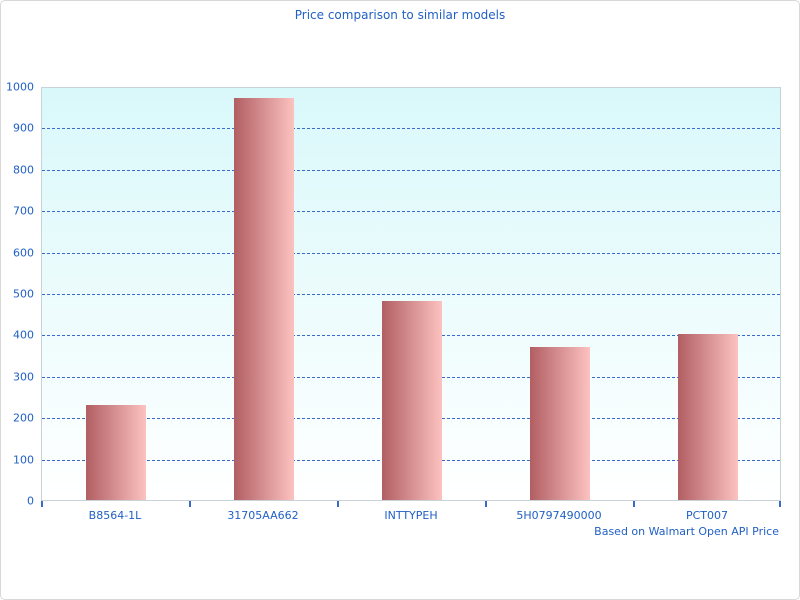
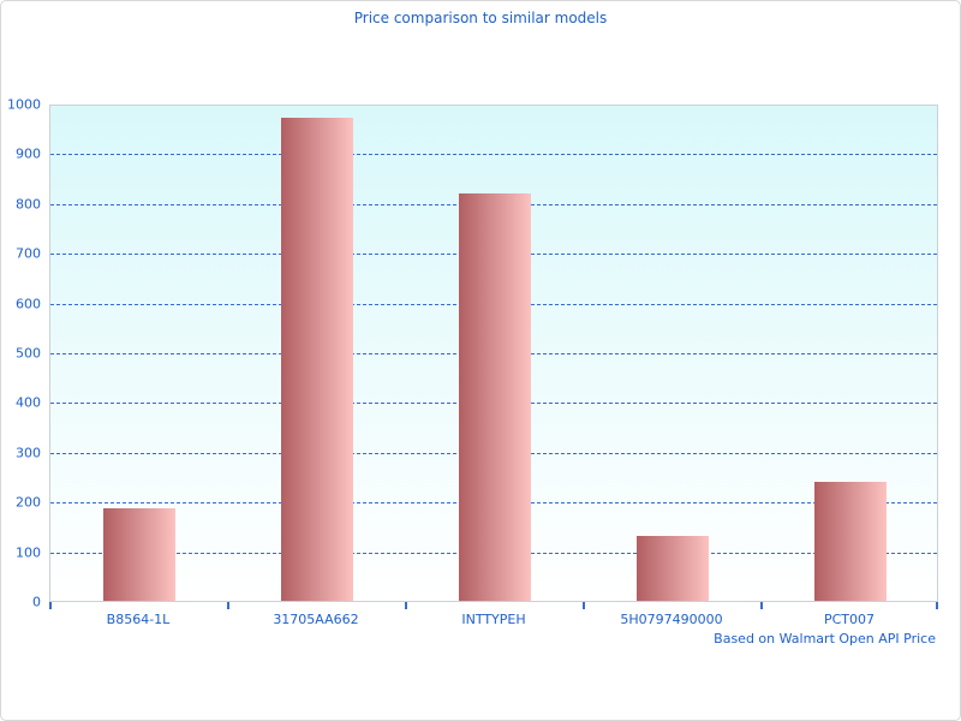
B8564-1L: 230 -> 190
INTTYPEH: 480 -> 820
5H0797490000: 370 -> 130
PCT007: 400 -> 240
